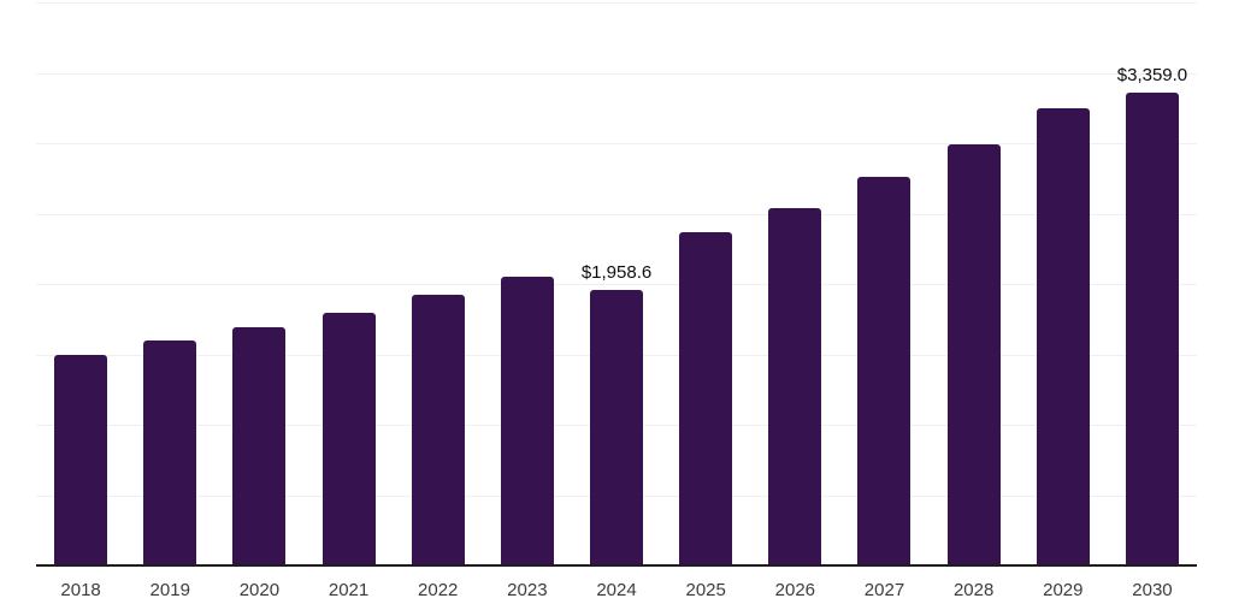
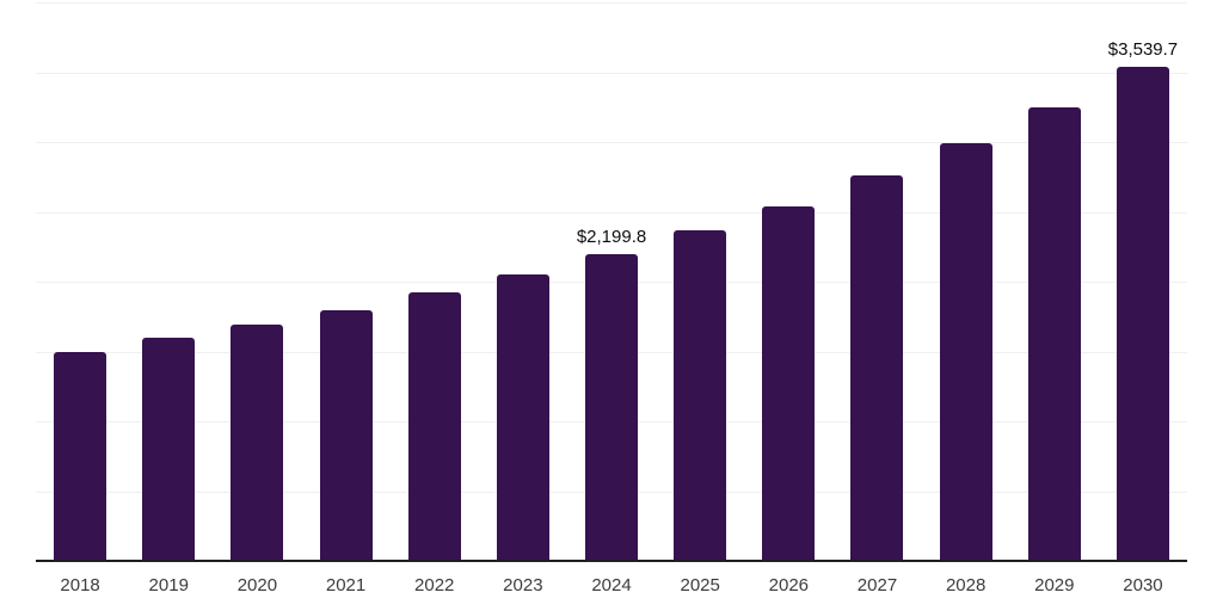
2024: $1,958.6 -> $2,199.8
2030: $3,359.0 -> $3,539.7
